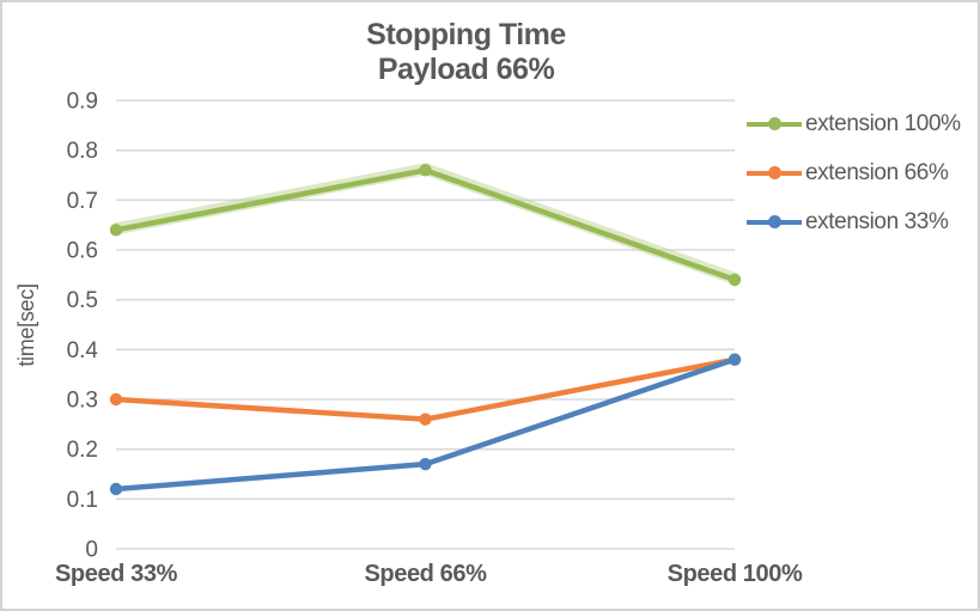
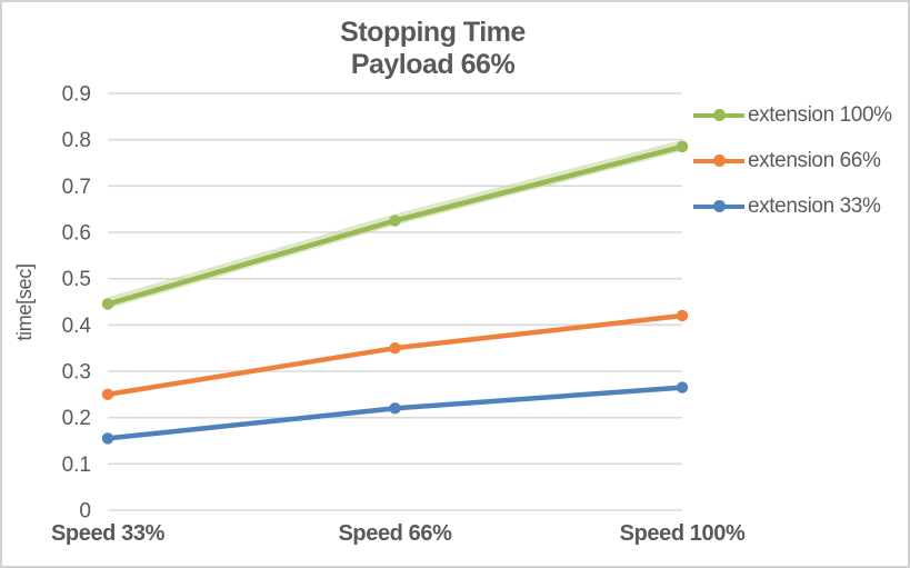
extension 100%/Speed 33%: 0.64 -> 0.45
extension 66%/Speed 33%: 0.30 -> 0.25
extension 33%/Speed 33%: 0.12 -> 0.15
extension 100%/Speed 66%: 0.76 -> 0.62
extension 66%/Speed 66%: 0.26 -> 0.35
extension 33%/Speed 66%: 0.17 -> 0.22
extension 100%/Speed 100%: 0.54 -> 0.79
extension 66%/Speed 100%: 0.38 -> 0.42
extension 33%/Speed 100%: 0.38 -> 0.27
